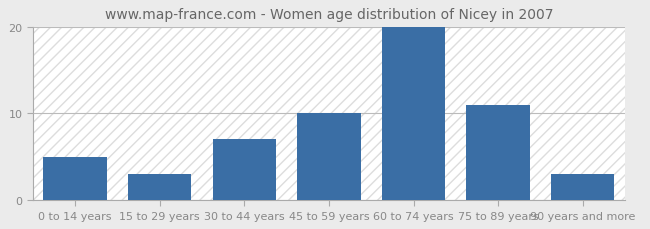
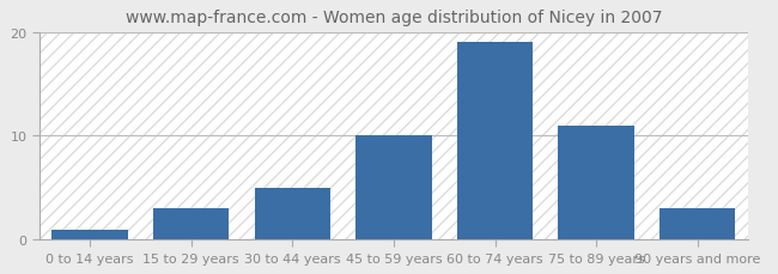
0 to 14 years: 5 -> 1
30 to 44 years: 7 -> 5
60 to 74 years: 20 -> 19
